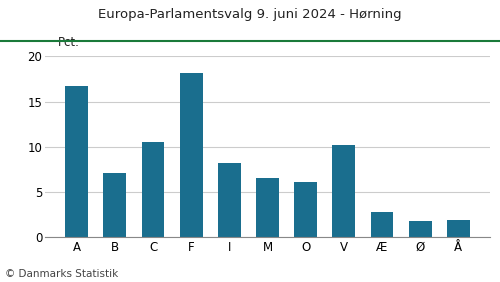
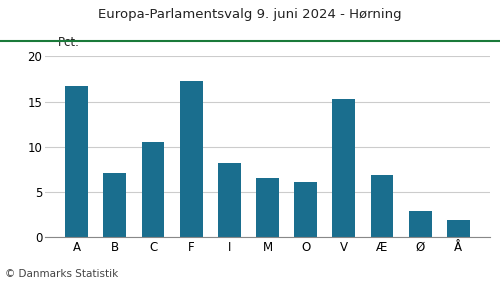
F: 18.2 -> 17.3
V: 10.2 -> 15.3
Æ: 2.8 -> 6.9
Ø: 1.8 -> 2.9
